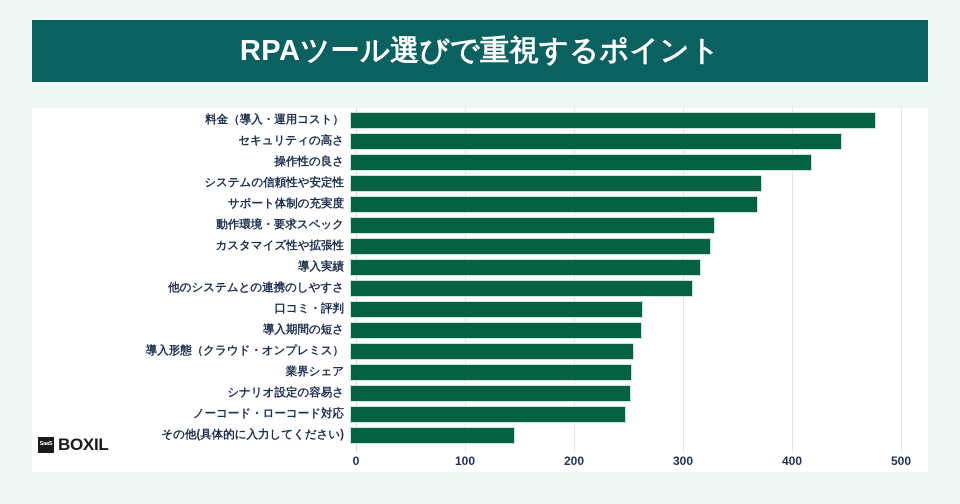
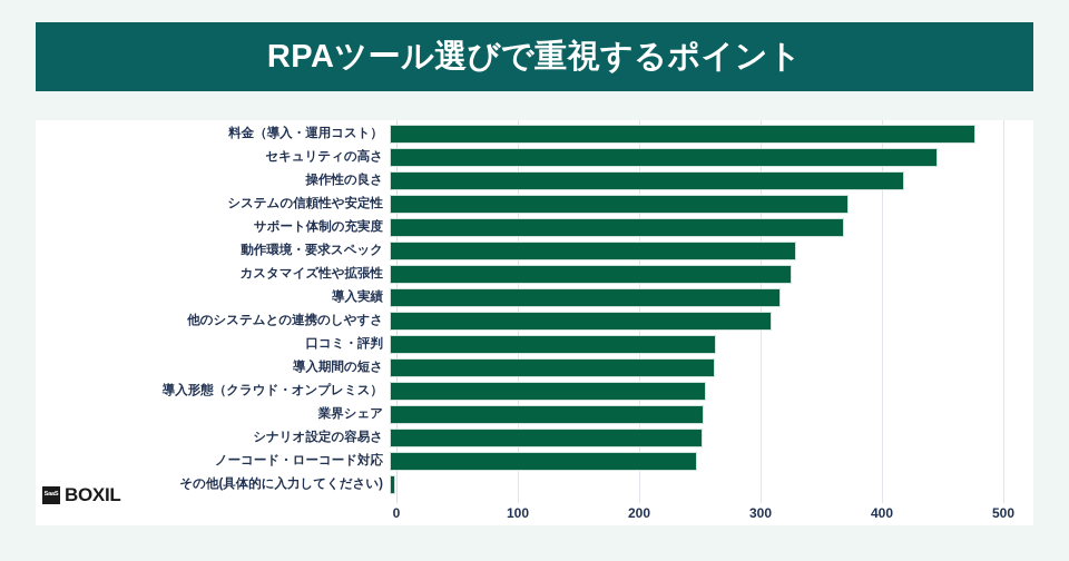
その他(具体的に入力してください): 151 -> 5
